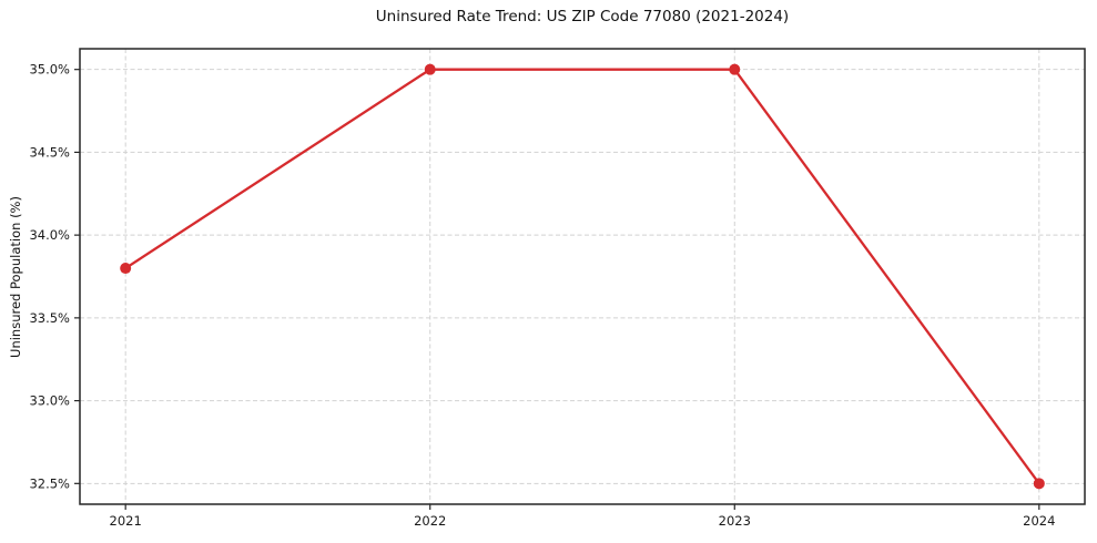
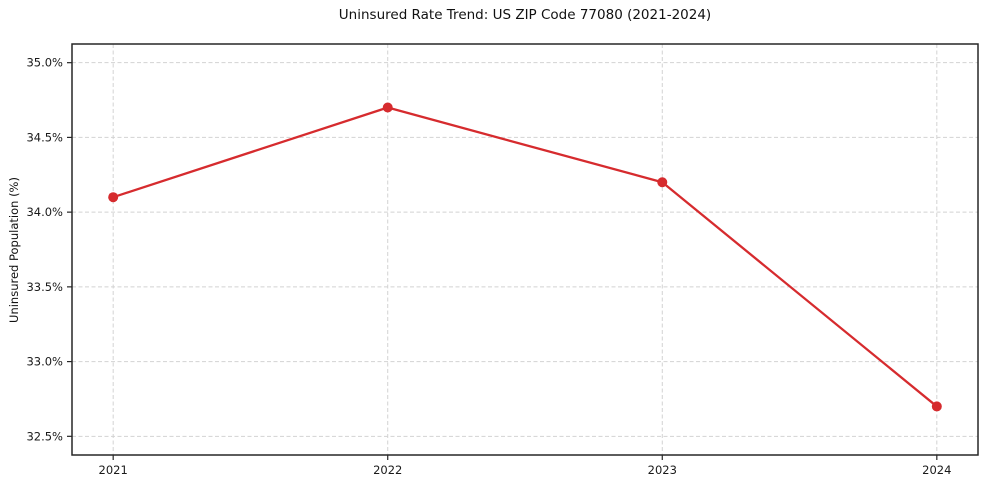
2021: 33.8% -> 34.1%
2022: 35.0% -> 34.7%
2023: 35.0% -> 34.2%
2024: 32.5% -> 32.7%
